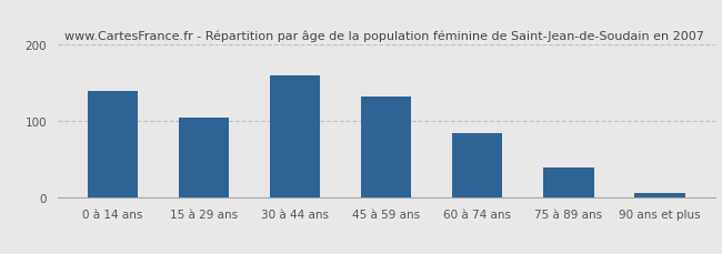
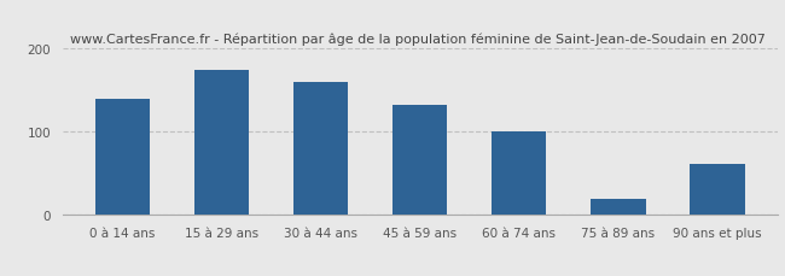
15 à 29 ans: 105 -> 174
60 à 74 ans: 85 -> 100
75 à 89 ans: 40 -> 20
90 ans et plus: 7 -> 62
